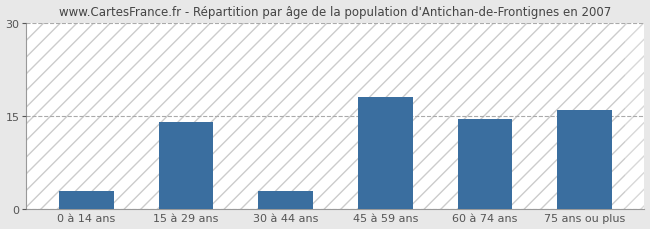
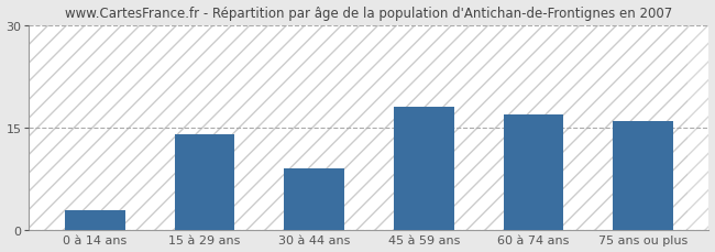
30 à 44 ans: 3.0 -> 9.0
60 à 74 ans: 14.5 -> 17.0
